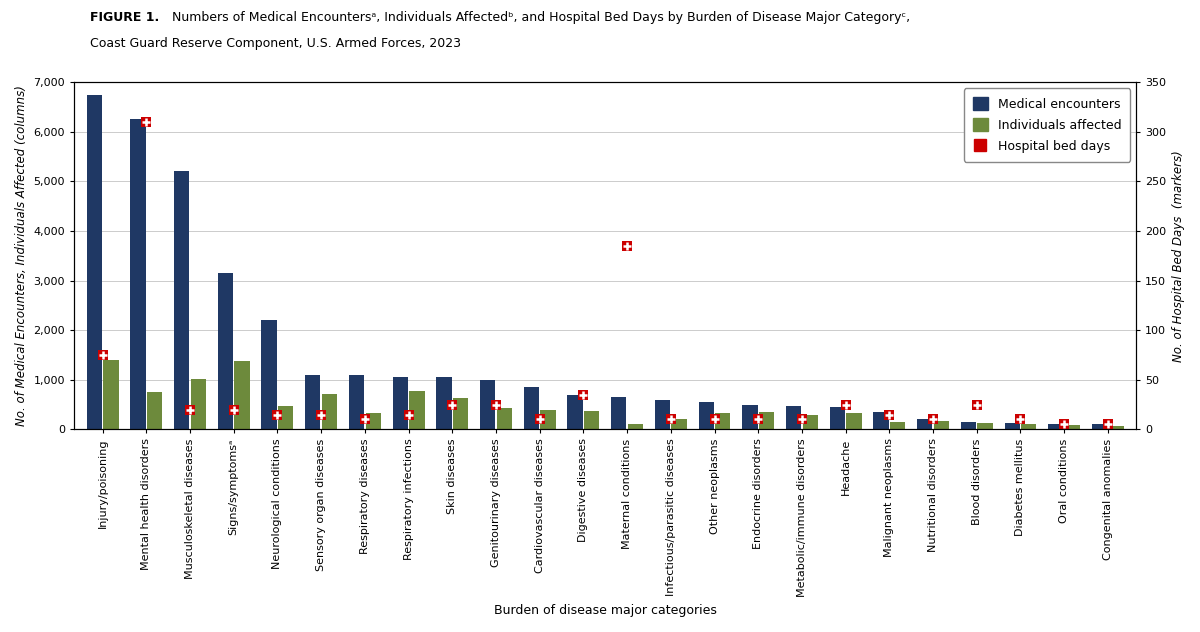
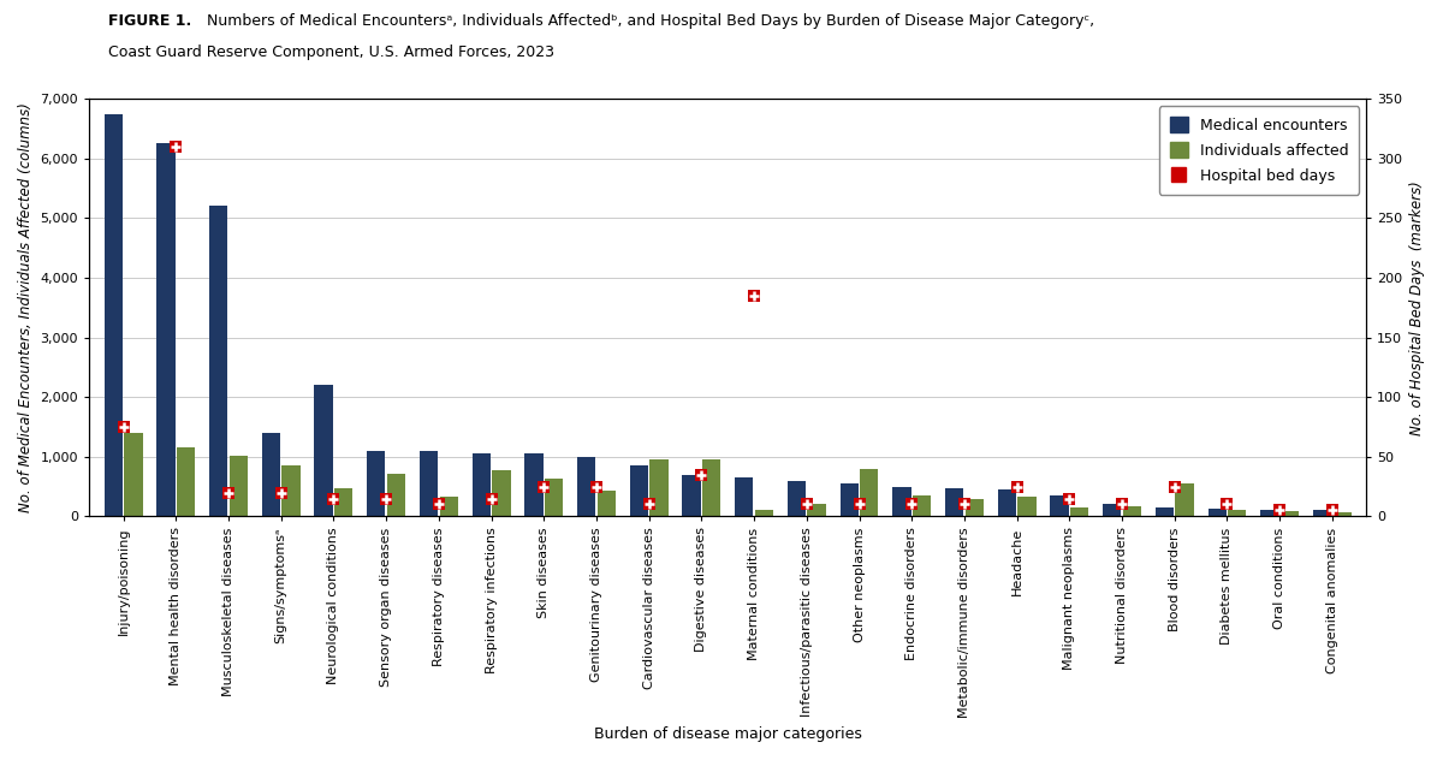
Individuals affected/Mental health disorders: 750 -> 1,150
Medical encounters/Signs/symptomsᵃ: 3,150 -> 1,400
Individuals affected/Signs/symptomsᵃ: 1,380 -> 850
Individuals affected/Cardiovascular diseases: 400 -> 950
Individuals affected/Digestive diseases: 380 -> 950
Individuals affected/Other neoplasms: 340 -> 800
Individuals affected/Blood disorders: 120 -> 550
